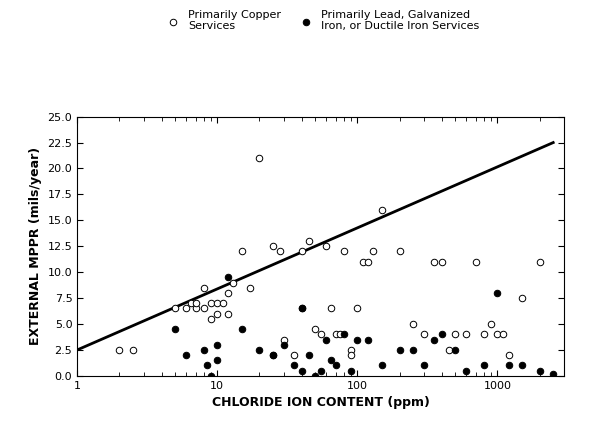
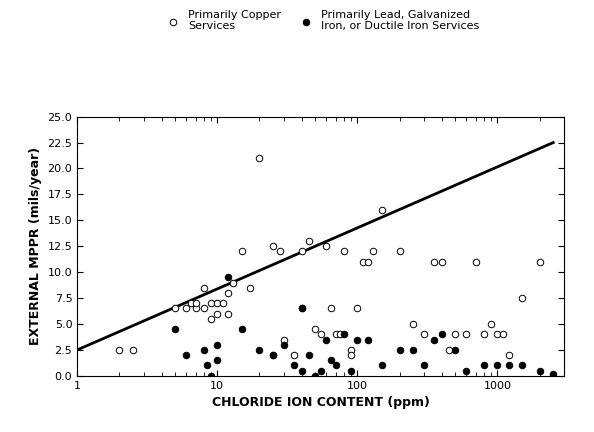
Primarily Lead, Galvanized Iron, or Ductile Iron Services/1000: 8.0 -> 1.0
